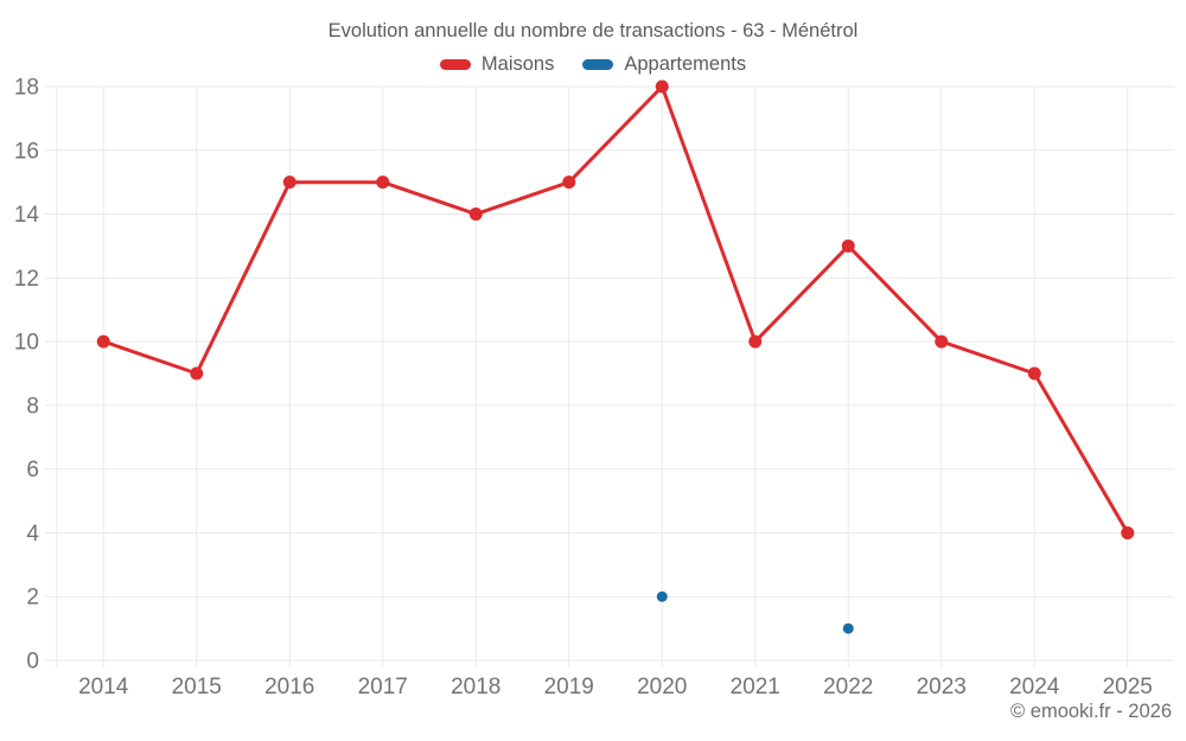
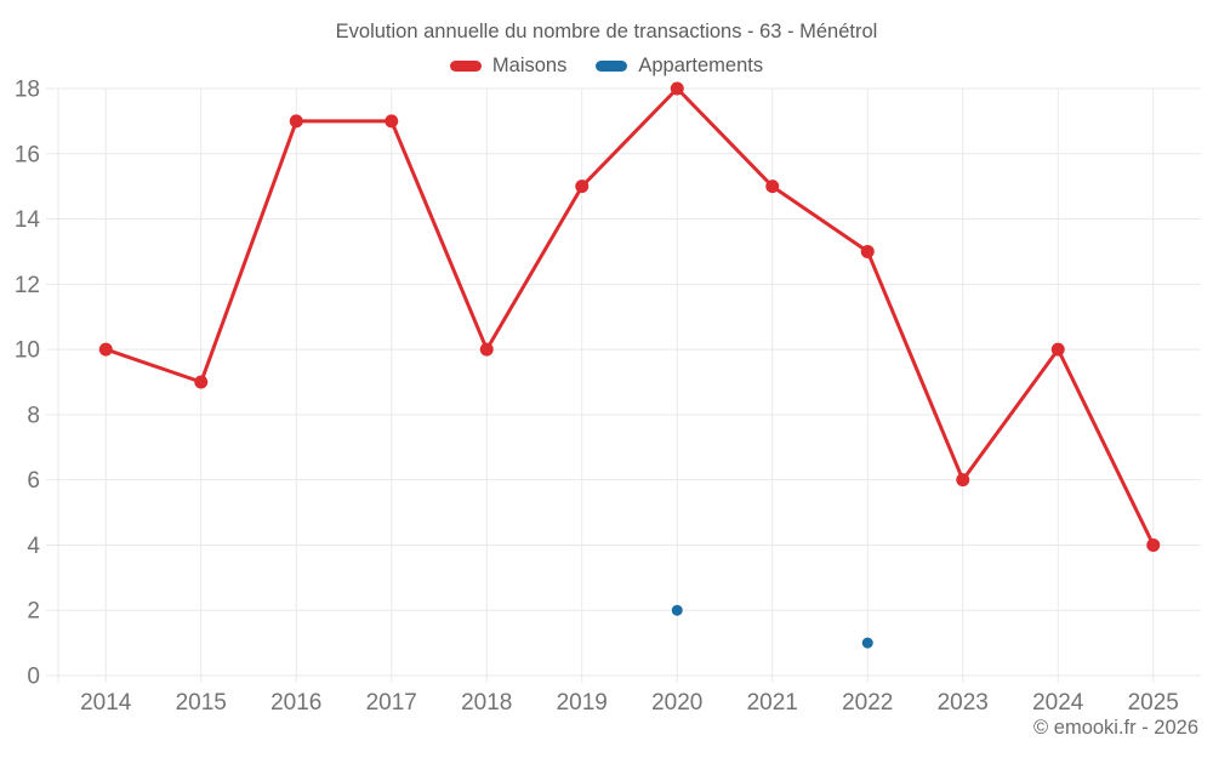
Maisons/2016: 15 -> 17
Maisons/2017: 15 -> 17
Maisons/2018: 14 -> 10
Maisons/2021: 10 -> 15
Maisons/2023: 10 -> 6
Maisons/2024: 9 -> 10
